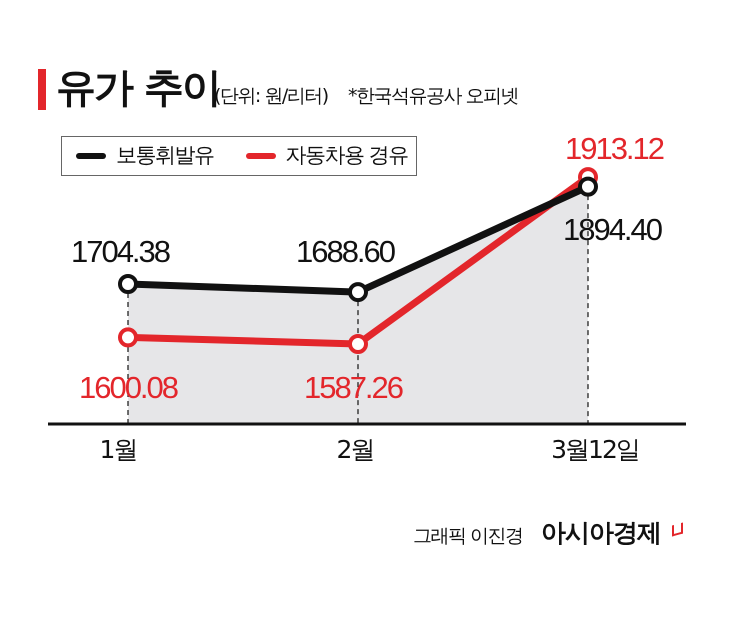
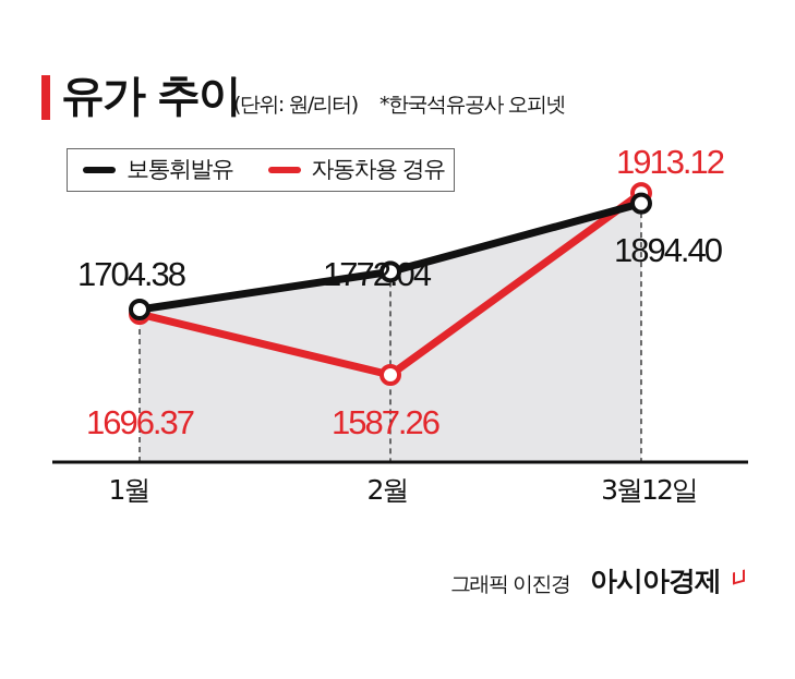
자동차용 경유/1월: 1600.08 -> 1696.37
보통휘발유/2월: 1688.60 -> 1772.04
